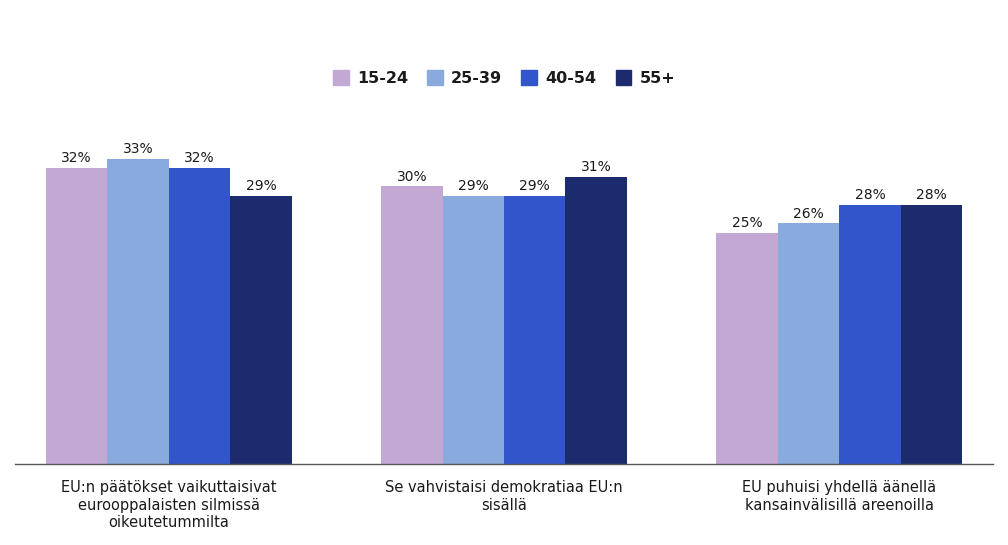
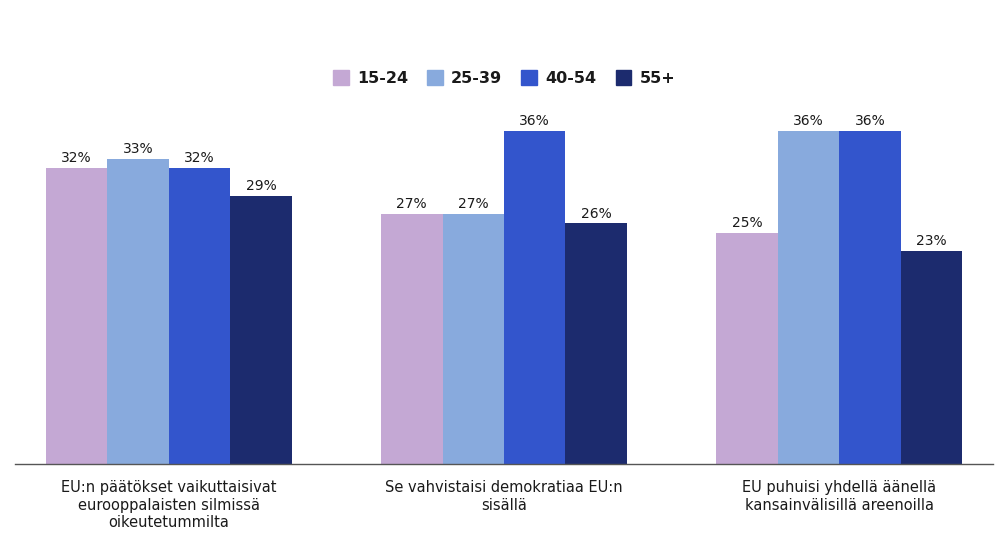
15-24/Se vahvistaisi demokratiaa EU:n sisällä: 30% -> 27%
25-39/Se vahvistaisi demokratiaa EU:n sisällä: 29% -> 27%
40-54/Se vahvistaisi demokratiaa EU:n sisällä: 29% -> 36%
55+/Se vahvistaisi demokratiaa EU:n sisällä: 31% -> 26%
25-39/EU puhuisi yhdellä äänellä kansainvälisillä areenoilla: 26% -> 36%
40-54/EU puhuisi yhdellä äänellä kansainvälisillä areenoilla: 28% -> 36%
55+/EU puhuisi yhdellä äänellä kansainvälisillä areenoilla: 28% -> 23%
